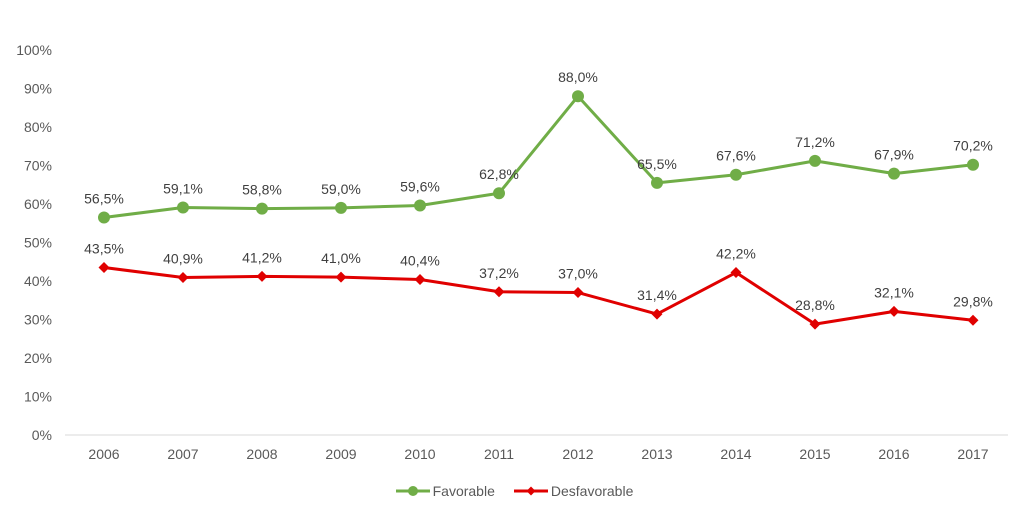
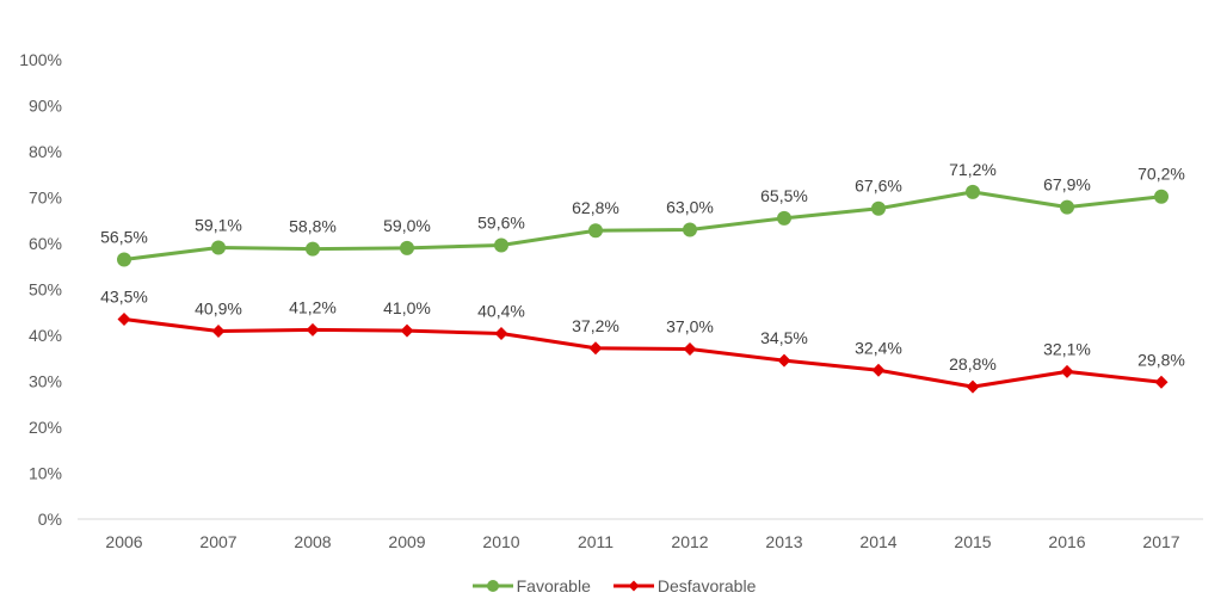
Favorable/2012: 88,0% -> 63,0%
Desfavorable/2013: 31,4% -> 34,5%
Desfavorable/2014: 42,2% -> 32,4%
